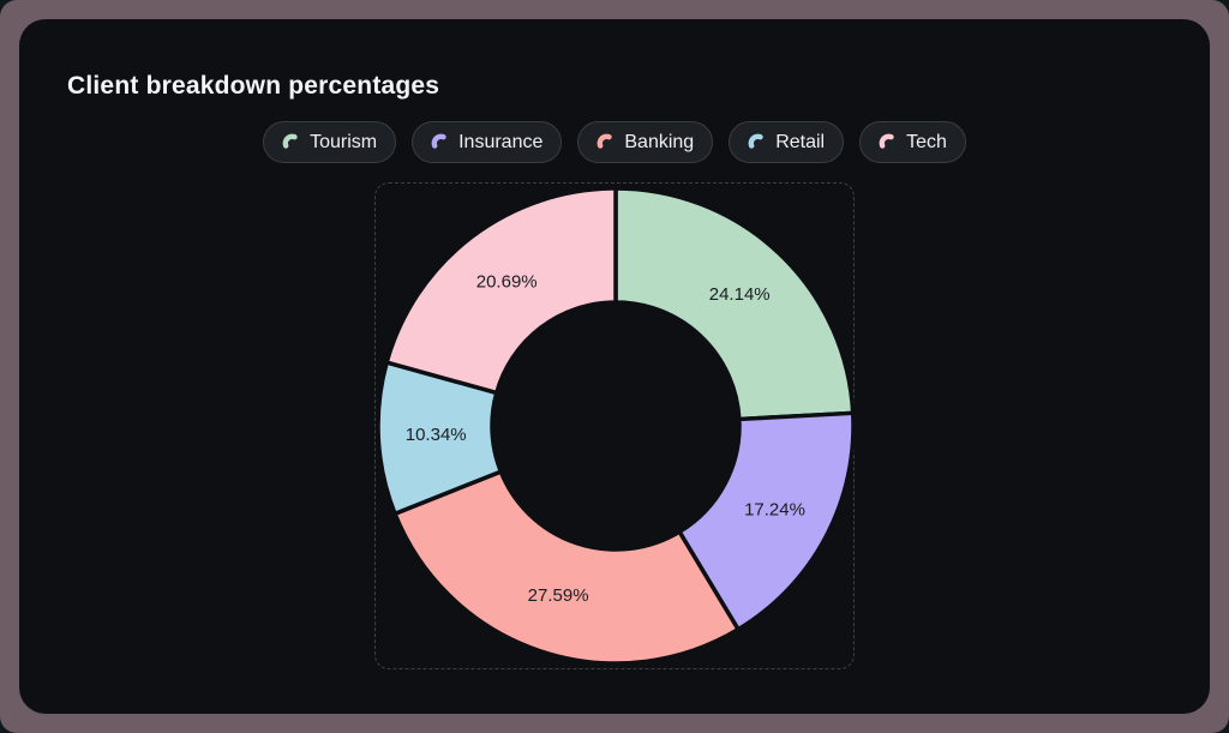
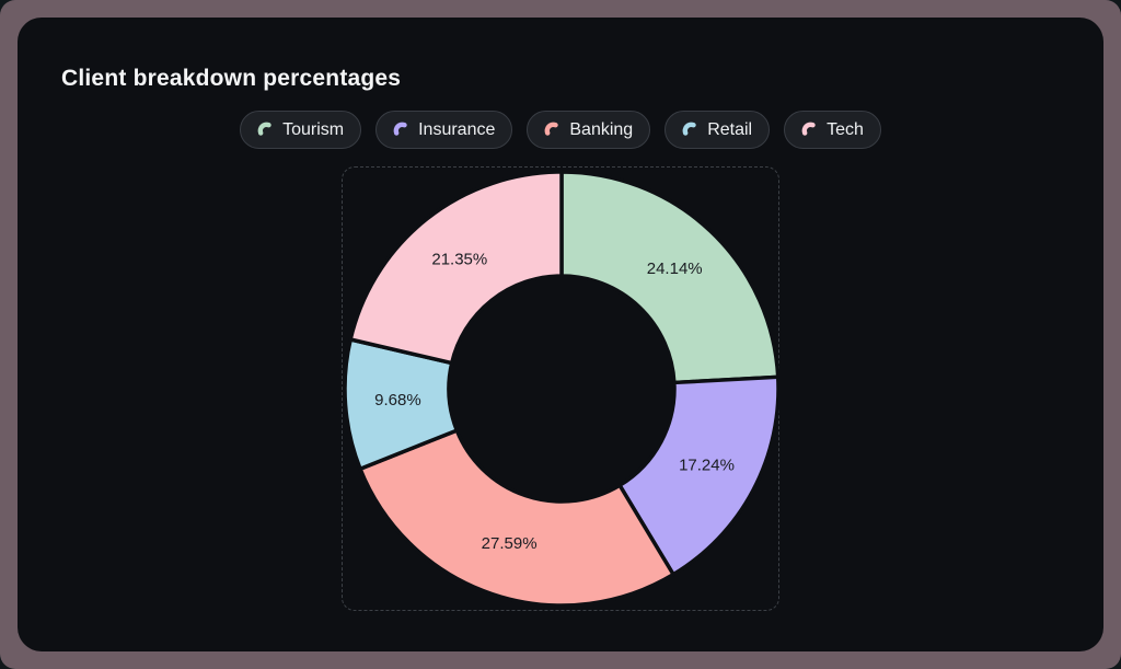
Retail: 10.34% -> 9.68%
Tech: 20.69% -> 21.35%
